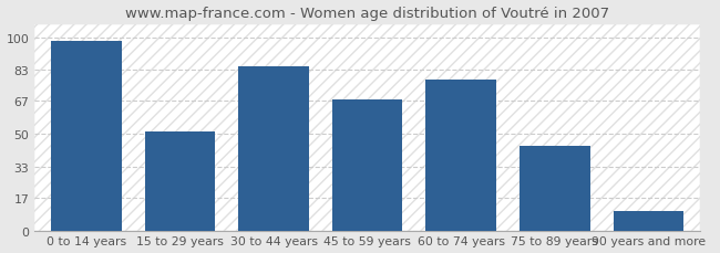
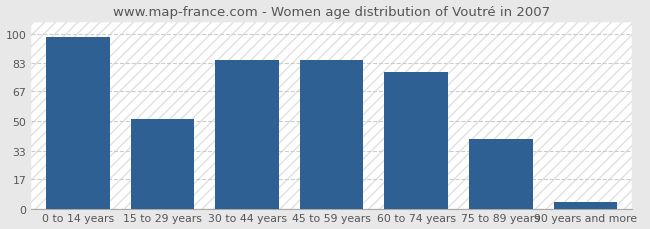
45 to 59 years: 68 -> 85
75 to 89 years: 44 -> 40
90 years and more: 10 -> 4
